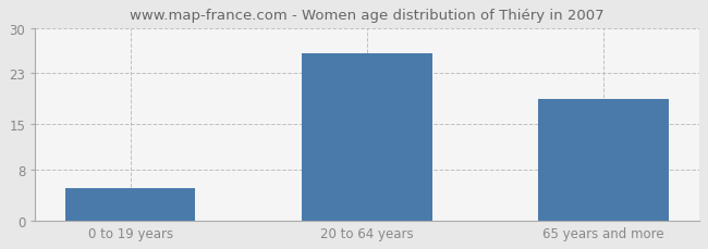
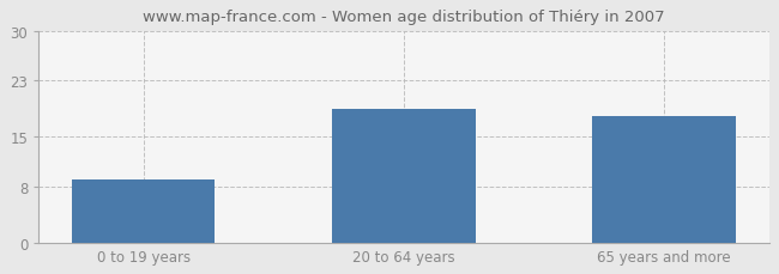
0 to 19 years: 5 -> 9
20 to 64 years: 26 -> 19
65 years and more: 19 -> 18
